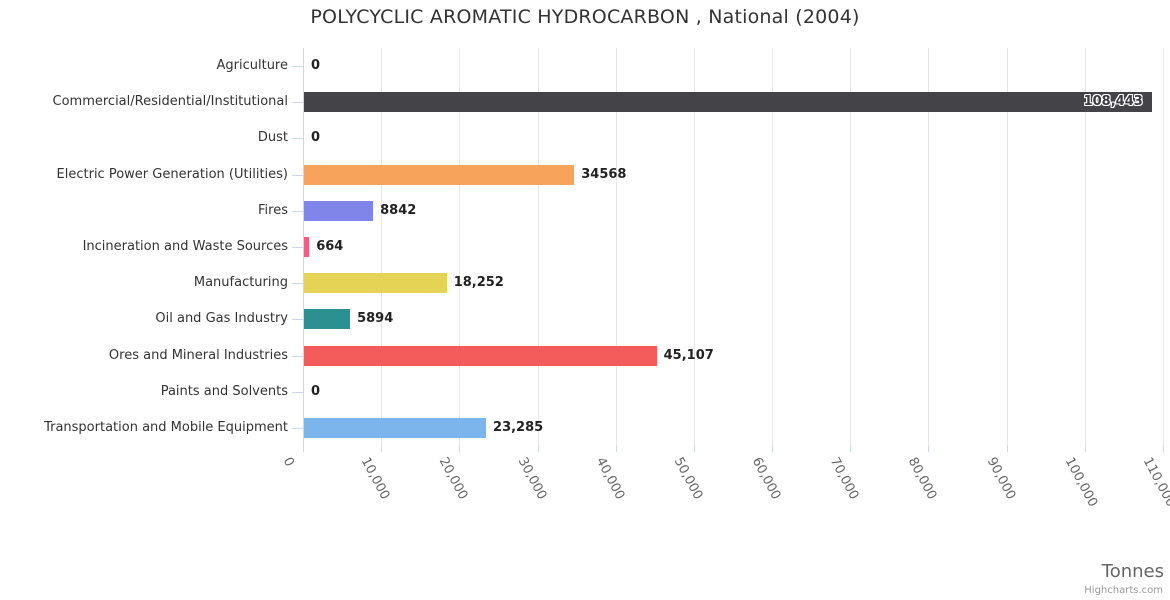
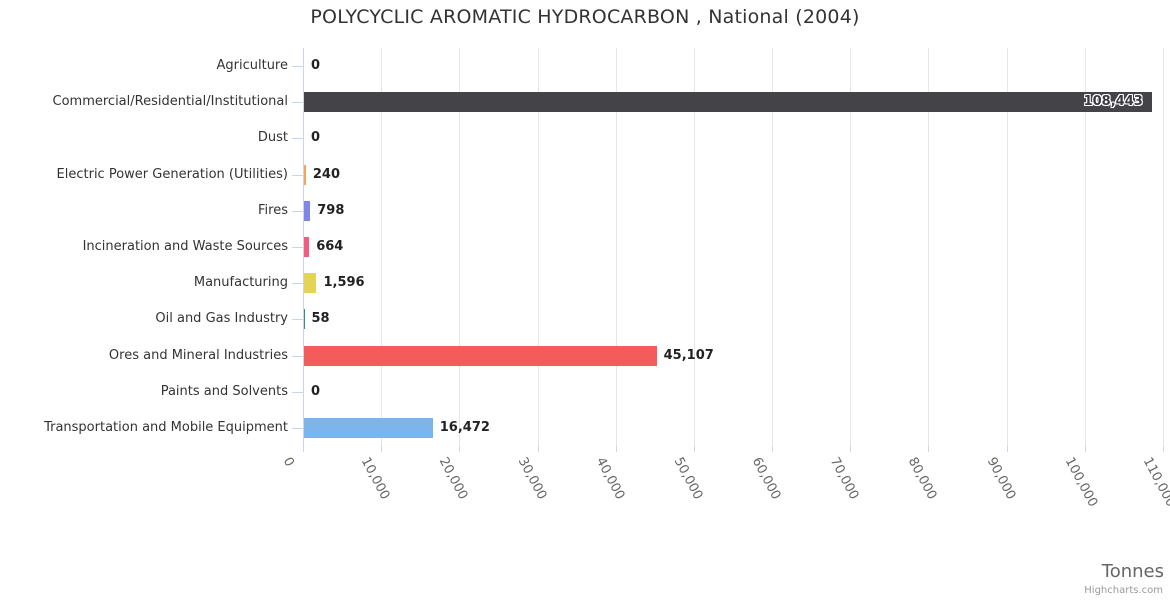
Electric Power Generation (Utilities): 34568 -> 240
Fires: 8842 -> 798
Manufacturing: 18,252 -> 1,596
Oil and Gas Industry: 5894 -> 58
Transportation and Mobile Equipment: 23,285 -> 16,472
